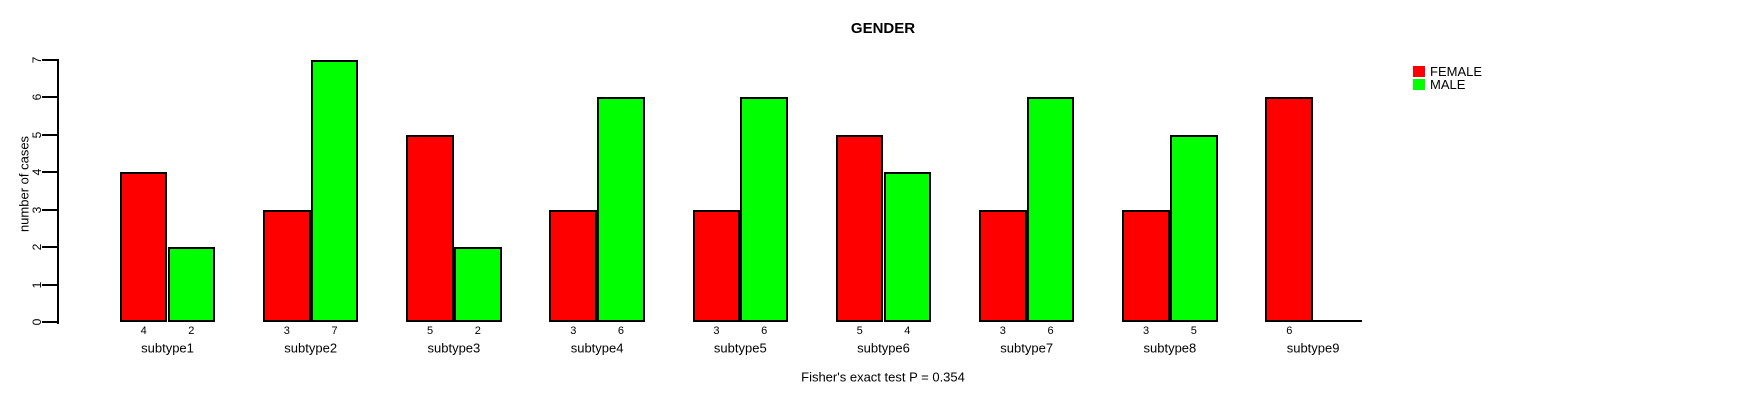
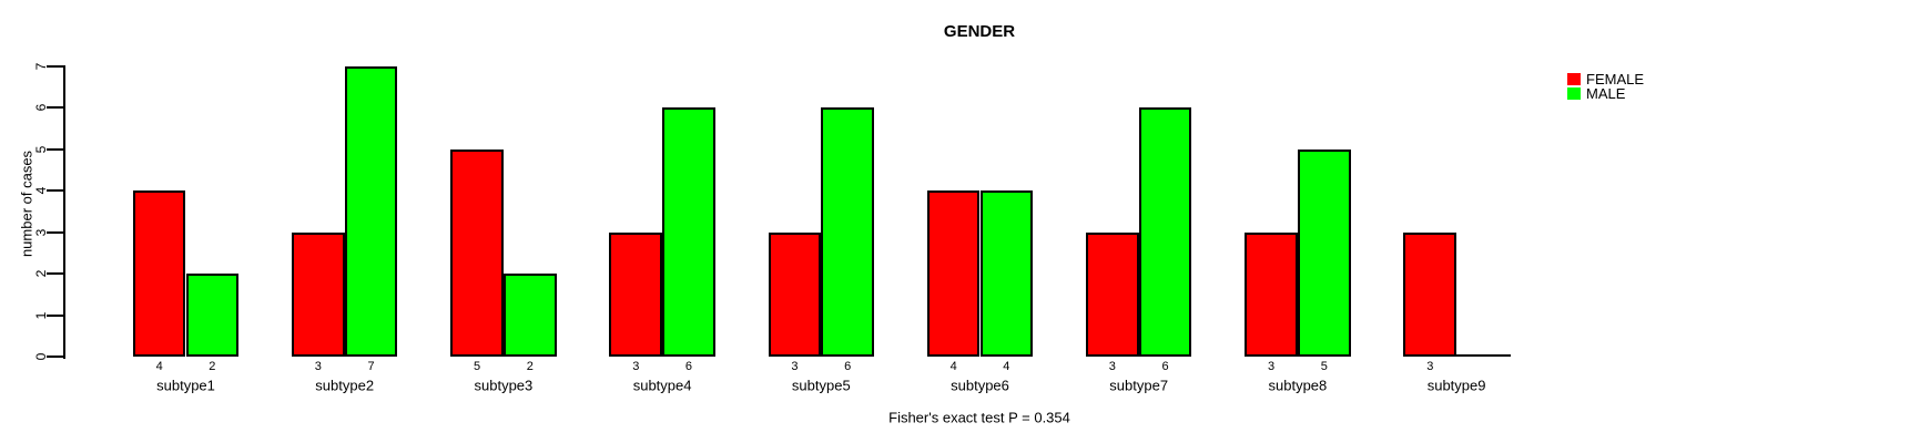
FEMALE/subtype6: 5 -> 4
FEMALE/subtype9: 6 -> 3
